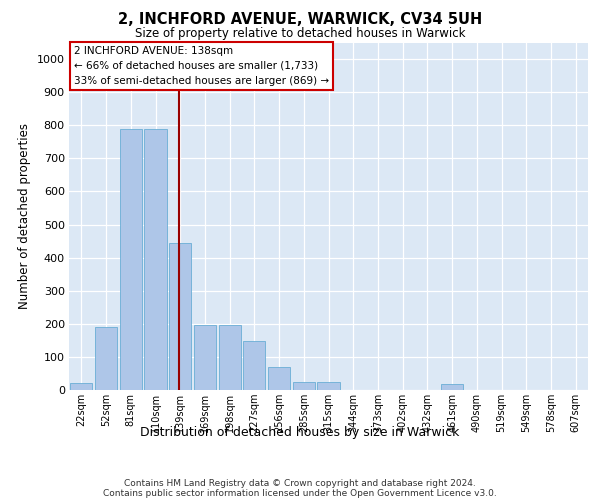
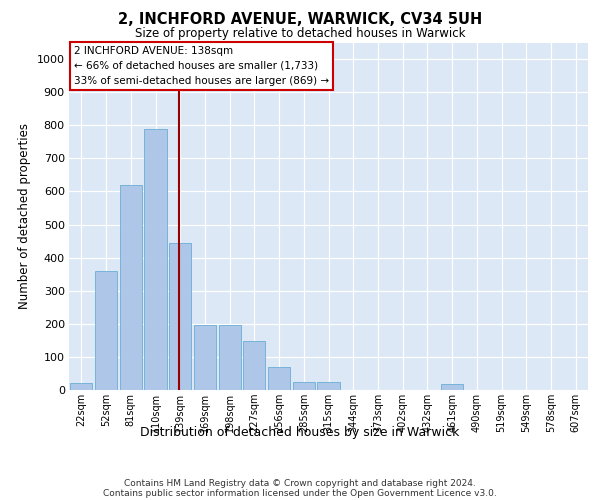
52sqm: 190 -> 360
81sqm: 790 -> 620
